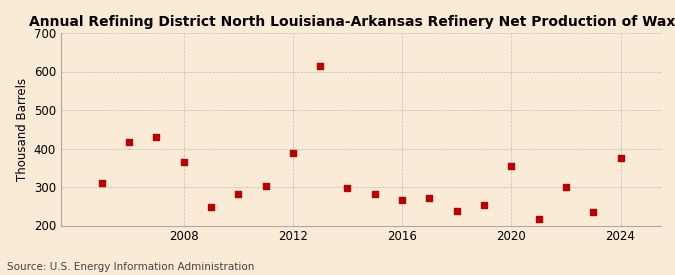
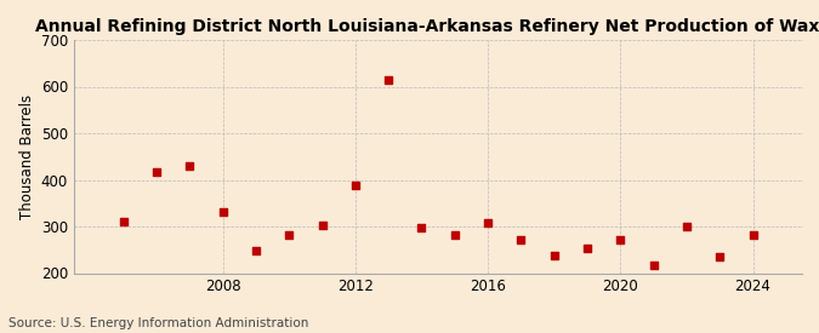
2008: 365 -> 330
2016: 265 -> 308
2020: 355 -> 272
2024: 375 -> 282
